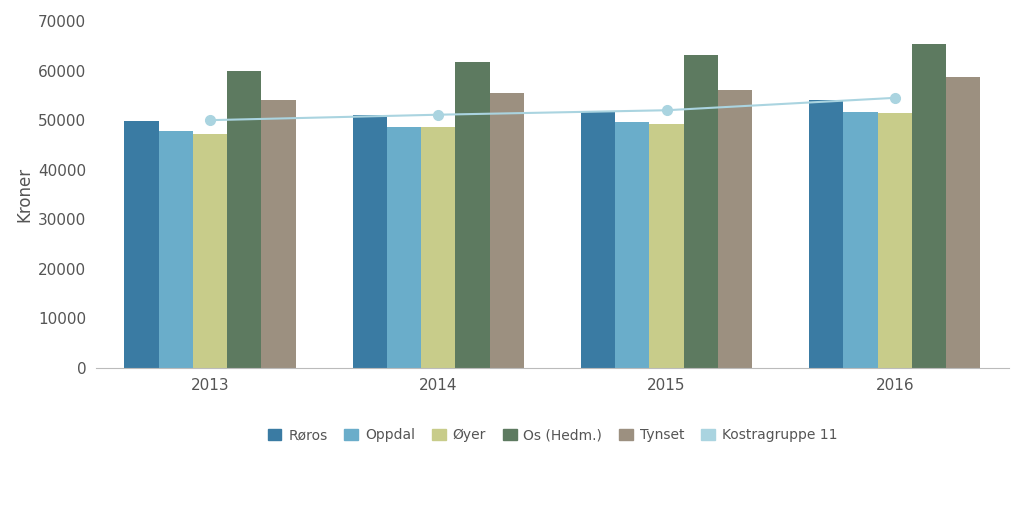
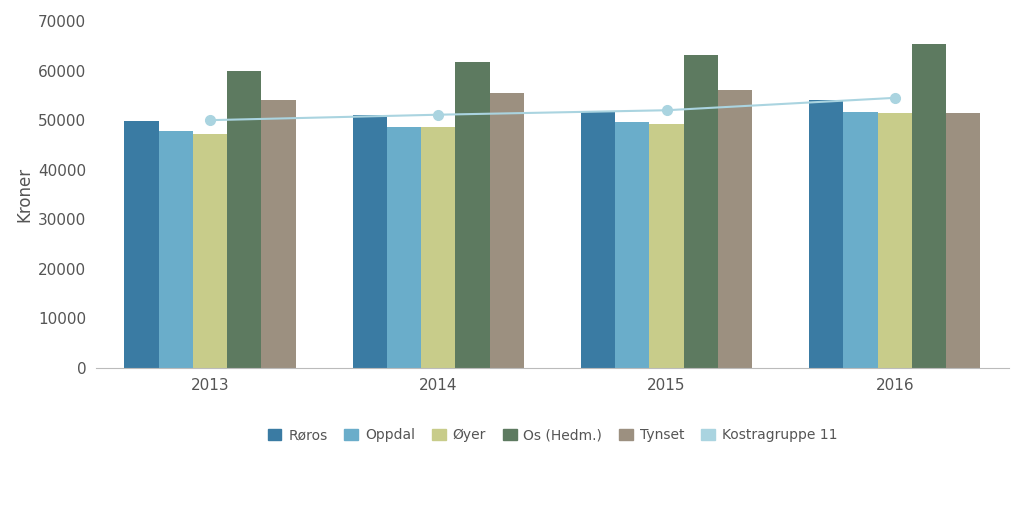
Tynset/2016: 58700 -> 51500
